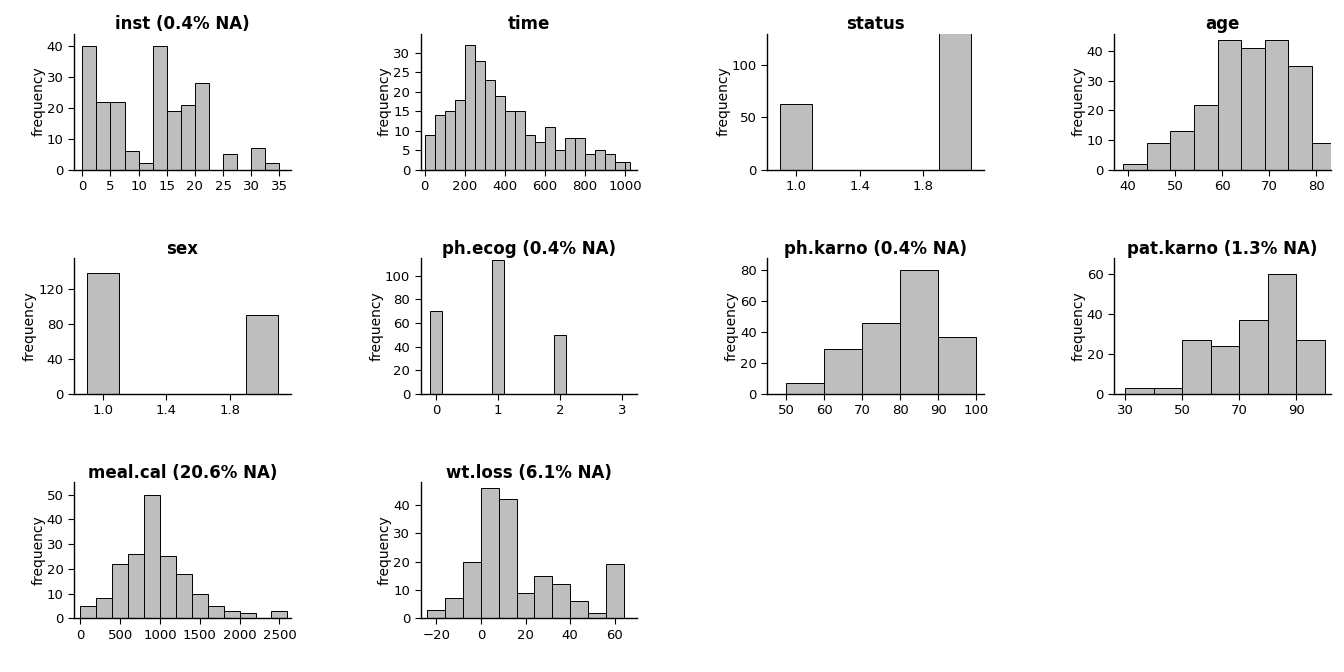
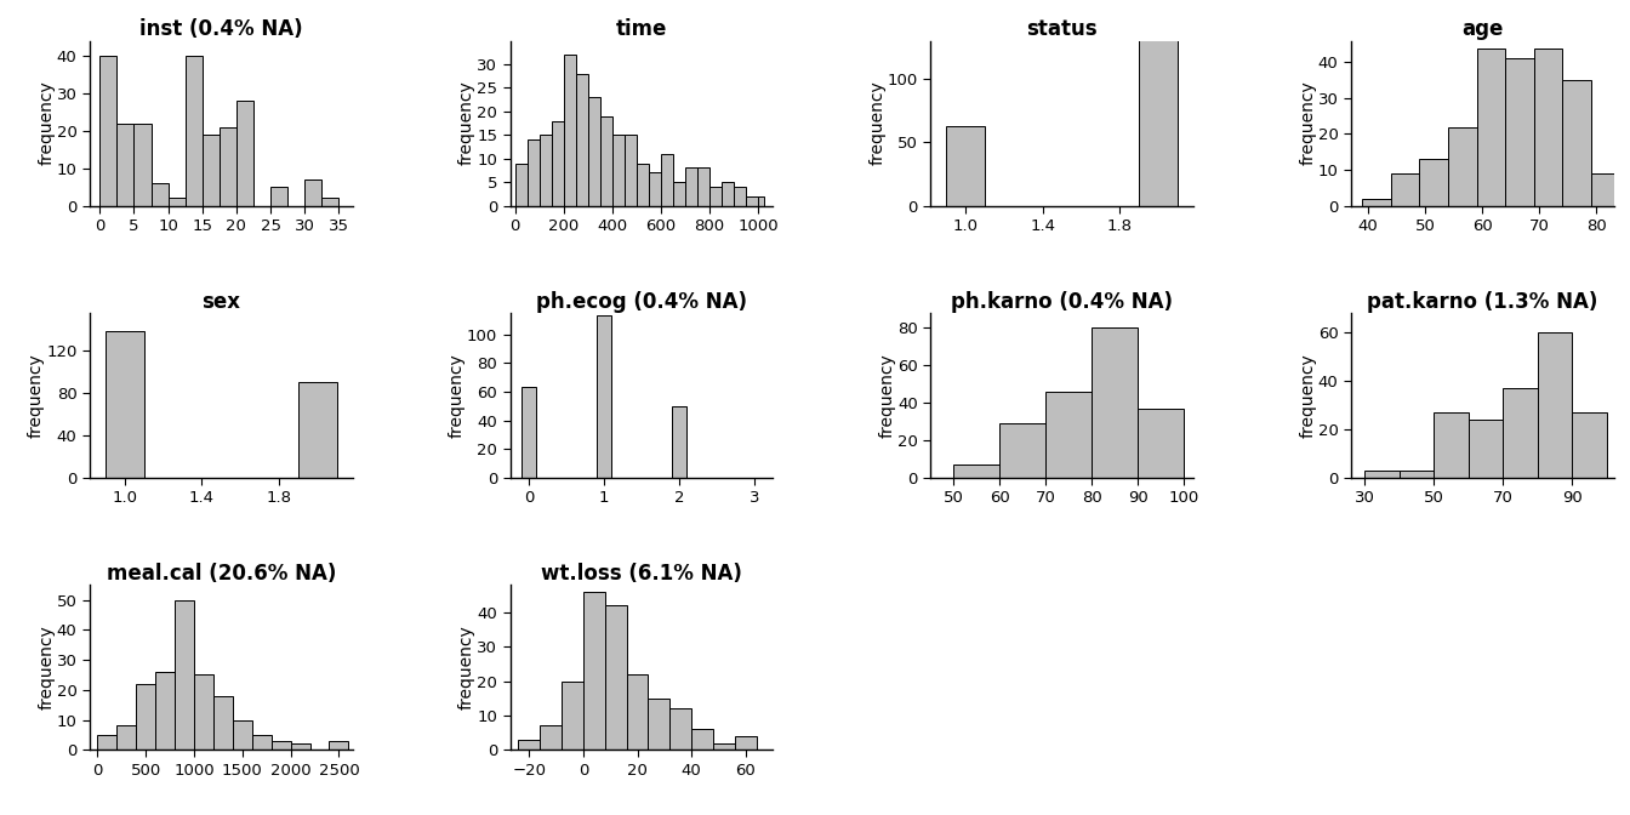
ph.ecog (0.4% NA)/0: 70 -> 63
wt.loss (6.1% NA)/20: 9 -> 22
wt.loss (6.1% NA)/60: 19 -> 4
